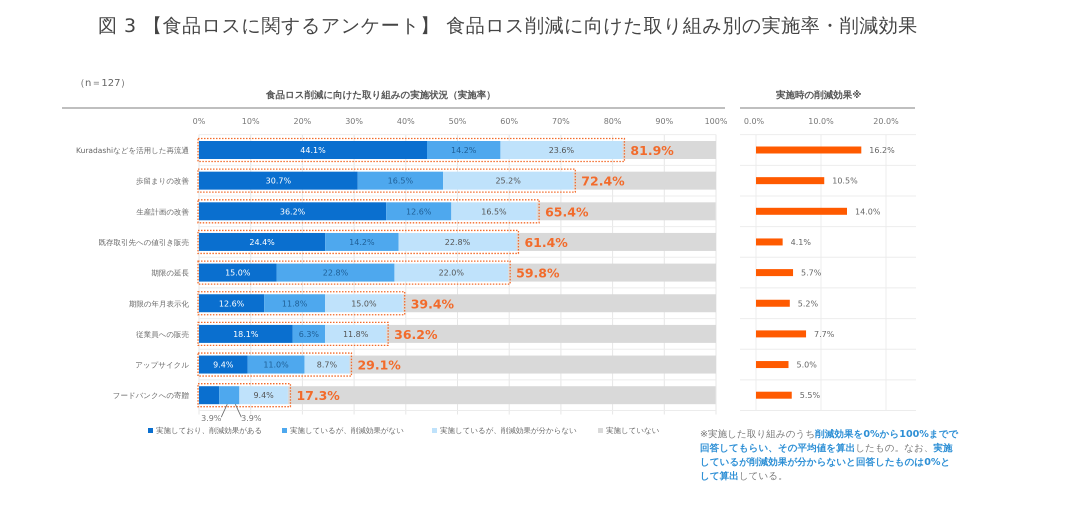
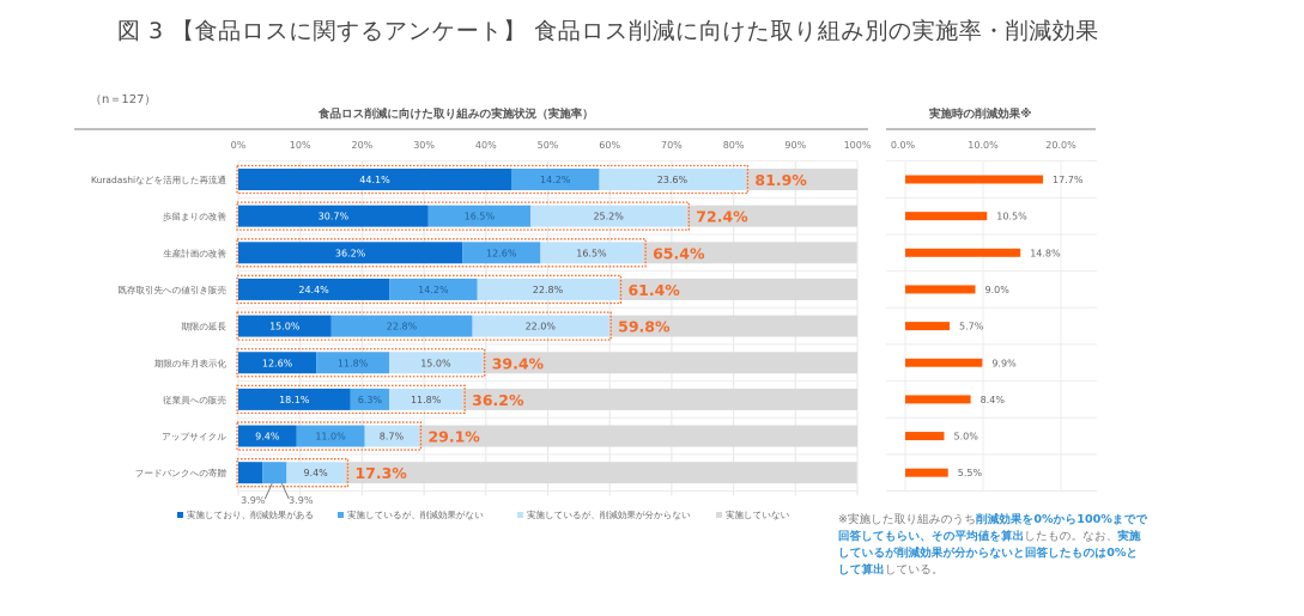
実施時の削減効果※/Kuradashiなどを活用した再流通: 16.2% -> 17.7%
実施時の削減効果※/生産計画の改善: 14.0% -> 14.8%
実施時の削減効果※/既存取引先への値引き販売: 4.1% -> 9.0%
実施時の削減効果※/期限の年月表示化: 5.2% -> 9.9%
実施時の削減効果※/従業員への販売: 7.7% -> 8.4%
